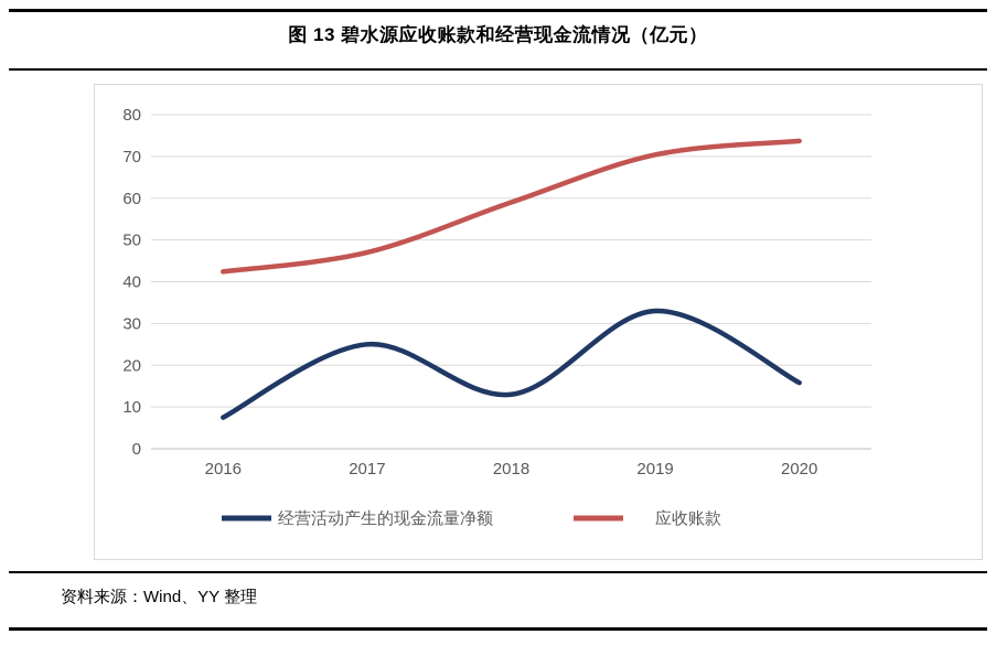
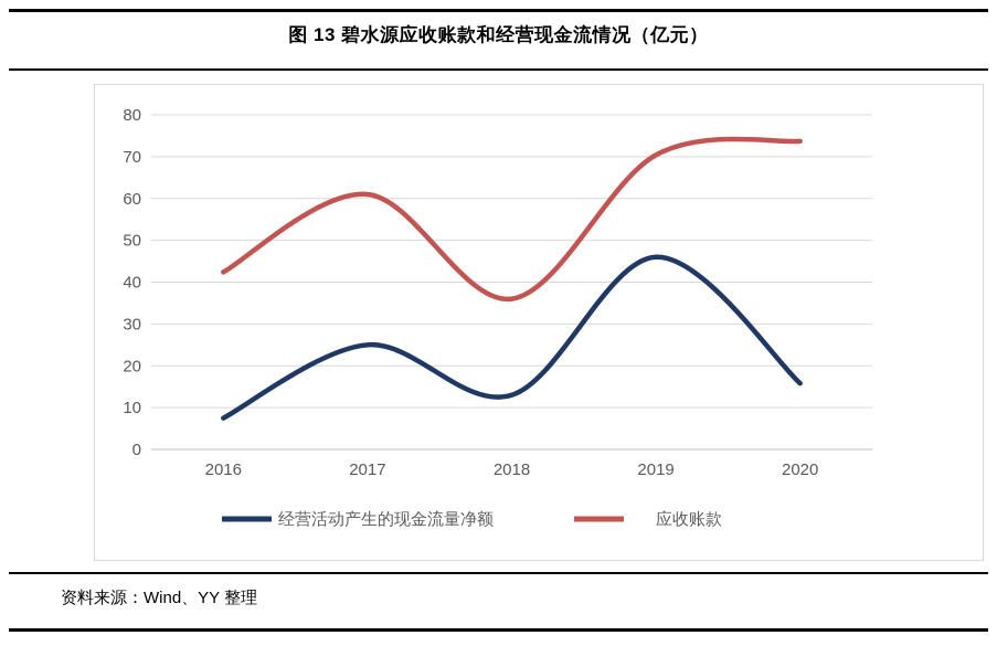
应收账款/2017: 47 -> 61
应收账款/2018: 59 -> 36
经营活动产生的现金流量净额/2019: 33 -> 46
